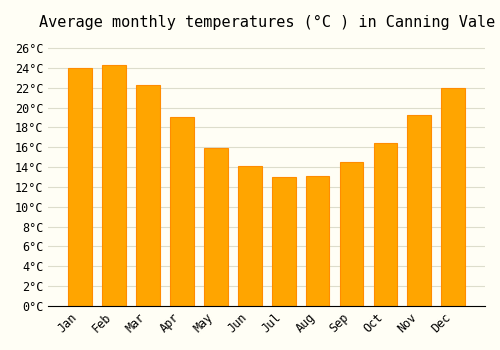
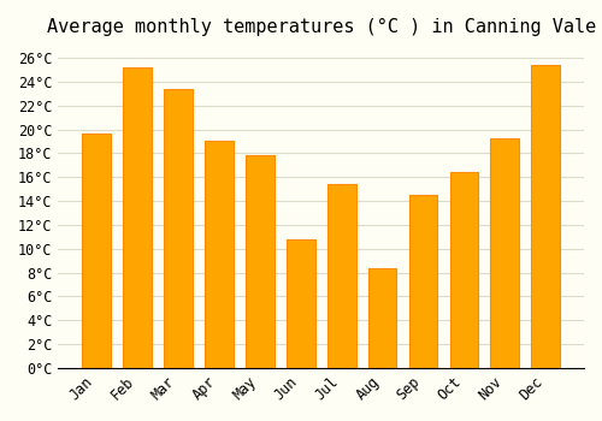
Jan: 24.0°C -> 19.6°C
Feb: 24.3°C -> 25.2°C
Mar: 22.3°C -> 23.4°C
May: 15.9°C -> 17.8°C
Jun: 14.1°C -> 10.8°C
Jul: 13.0°C -> 15.4°C
Aug: 13.1°C -> 8.4°C
Dec: 22.0°C -> 25.4°C
